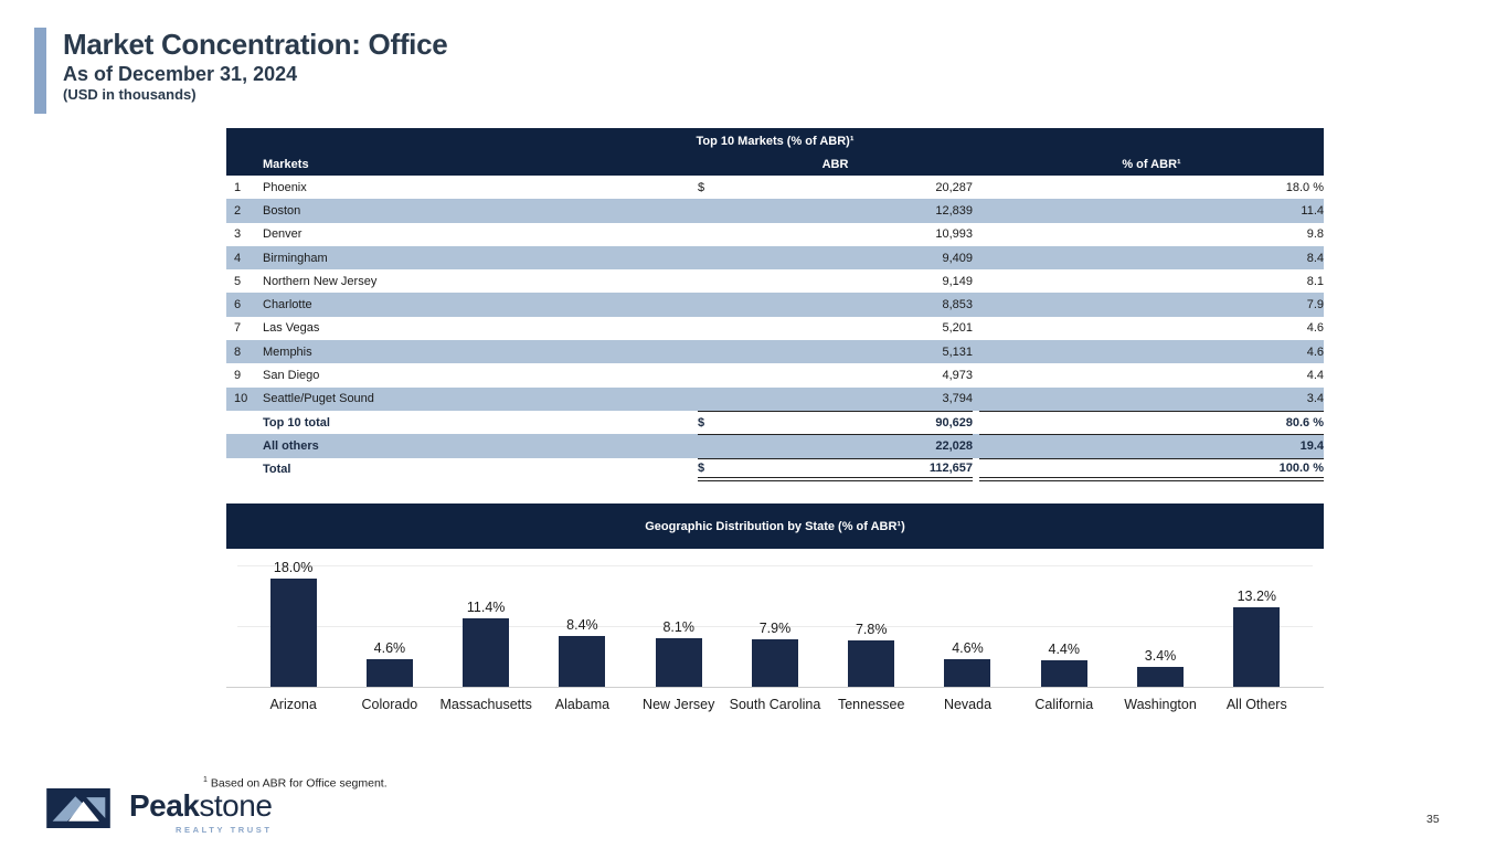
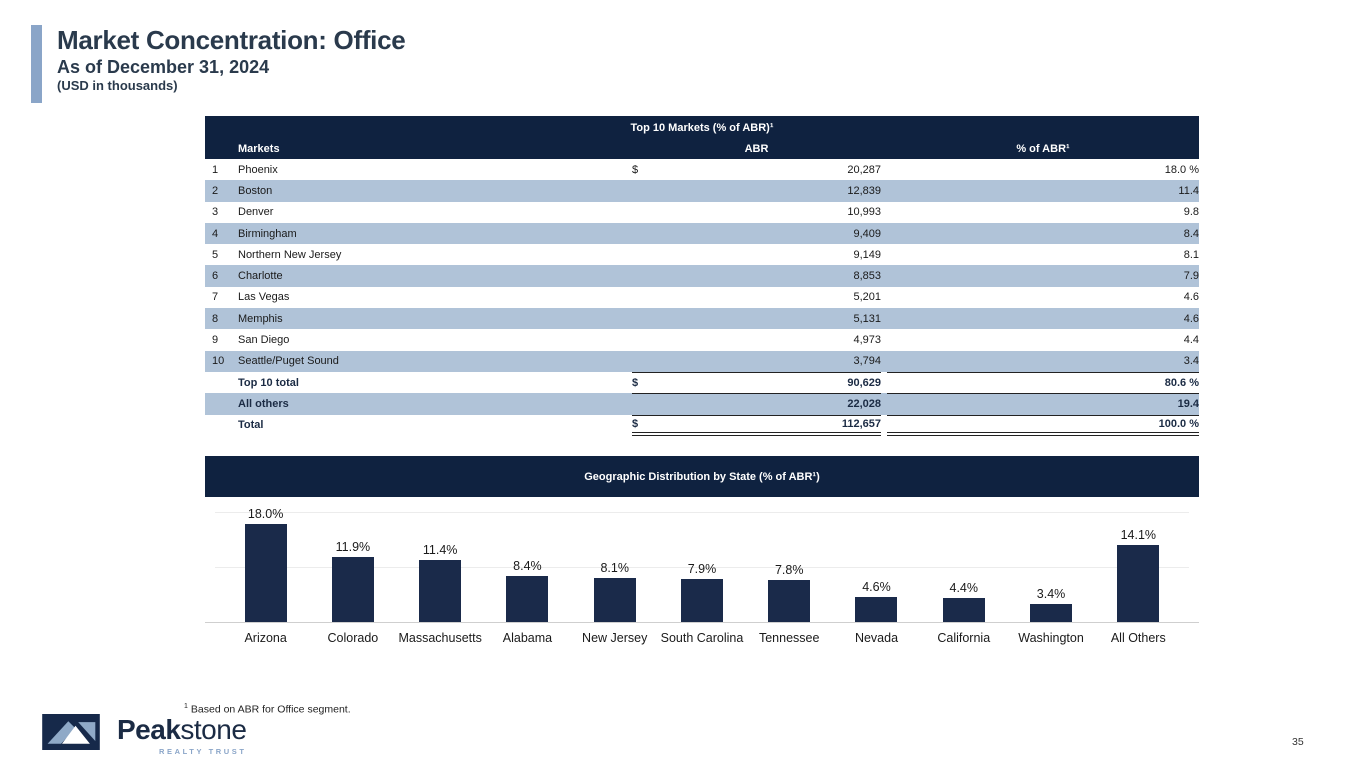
Colorado: 4.6% -> 11.9%
All Others: 13.2% -> 14.1%
